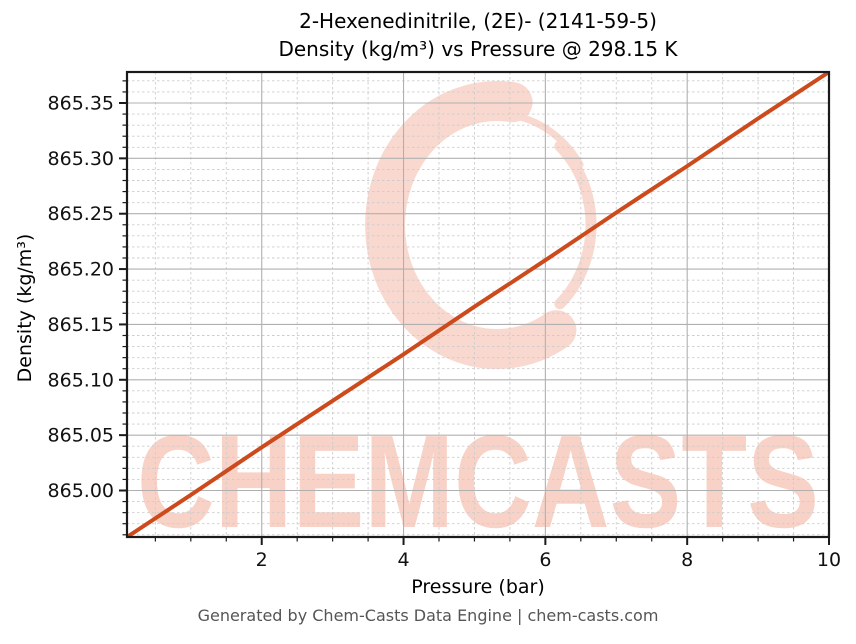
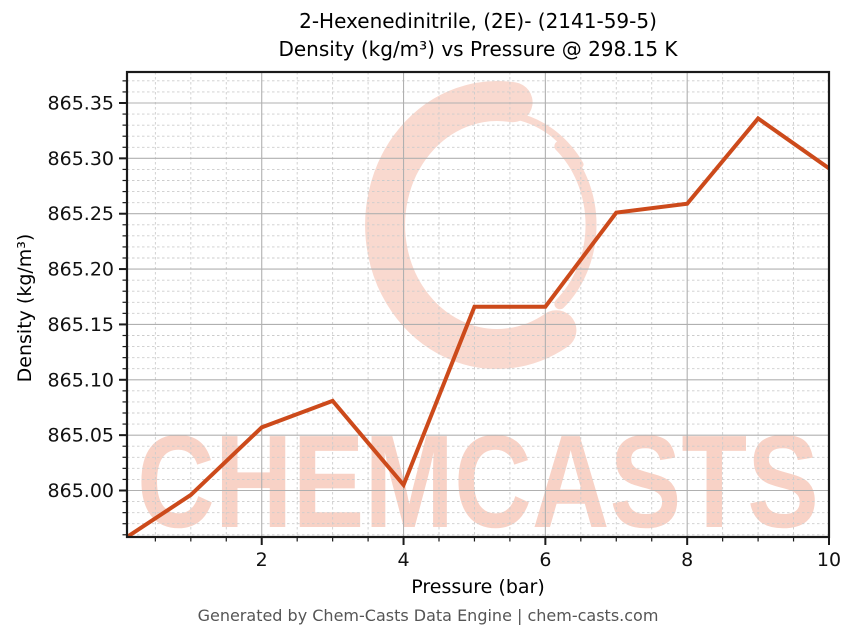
2: 865.039 -> 865.057
4: 865.123 -> 865.005
6: 865.208 -> 865.166
8: 865.293 -> 865.259
10: 865.378 -> 865.291
